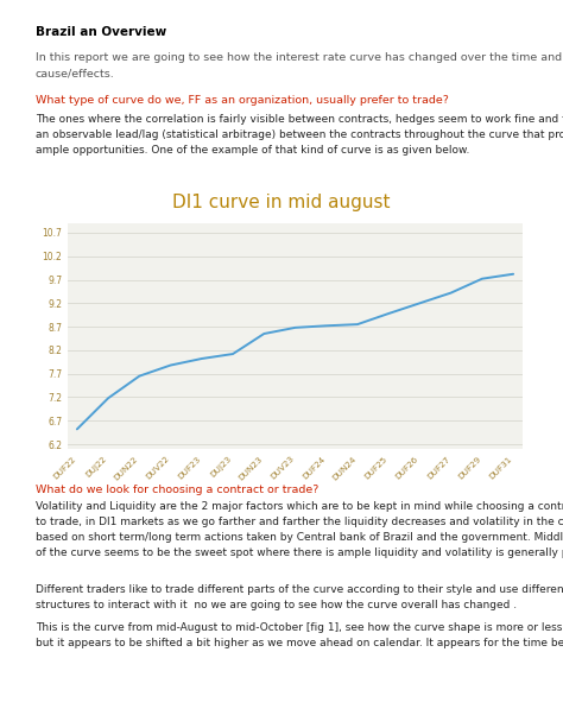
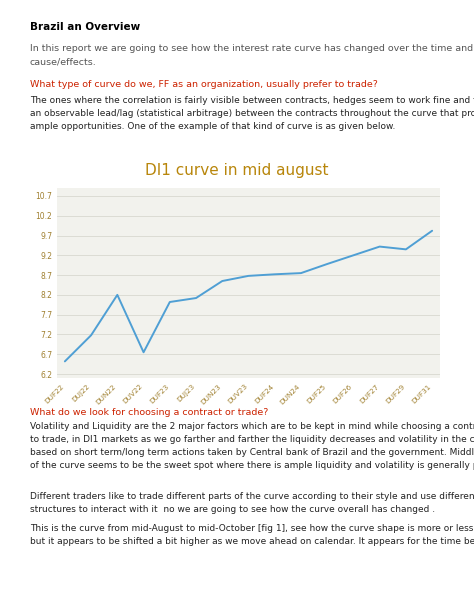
DUN22: 7.65 -> 8.20
DUV22: 7.88 -> 6.75
DUF29: 9.72 -> 9.35
